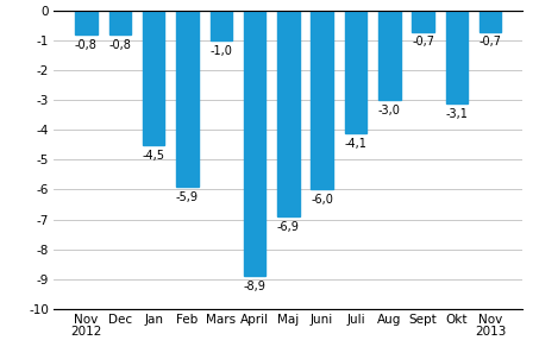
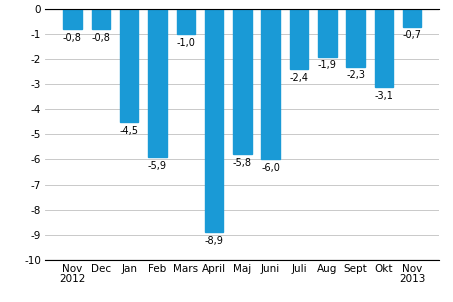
Maj: -6,9 -> -5,8
Juli: -4,1 -> -2,4
Aug: -3,0 -> -1,9
Sept: -0,7 -> -2,3
